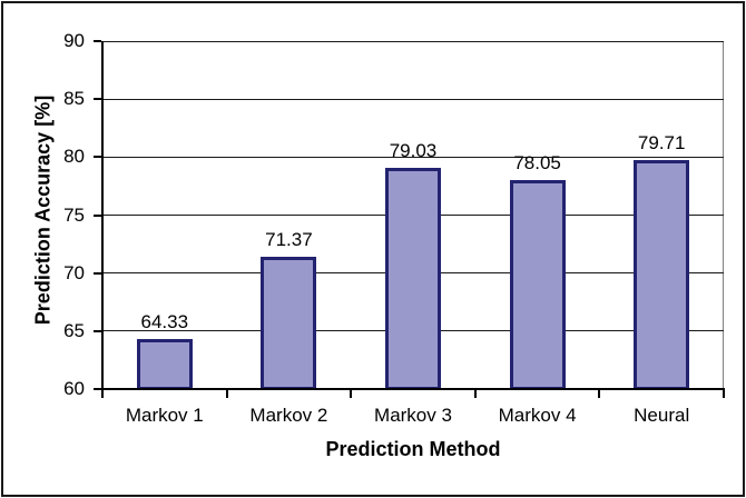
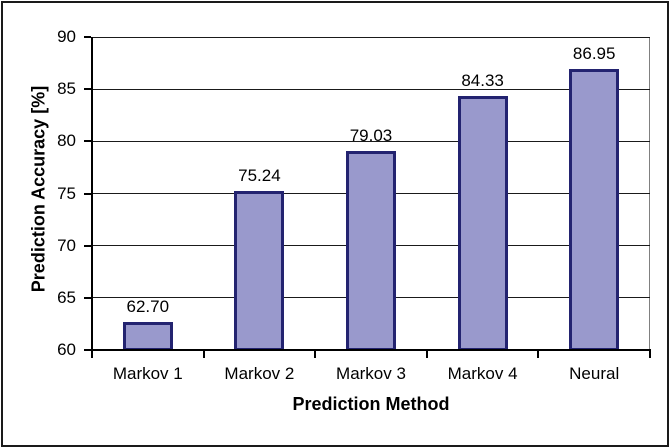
Markov 1: 64.33 -> 62.70
Markov 2: 71.37 -> 75.24
Markov 4: 78.05 -> 84.33
Neural: 79.71 -> 86.95
